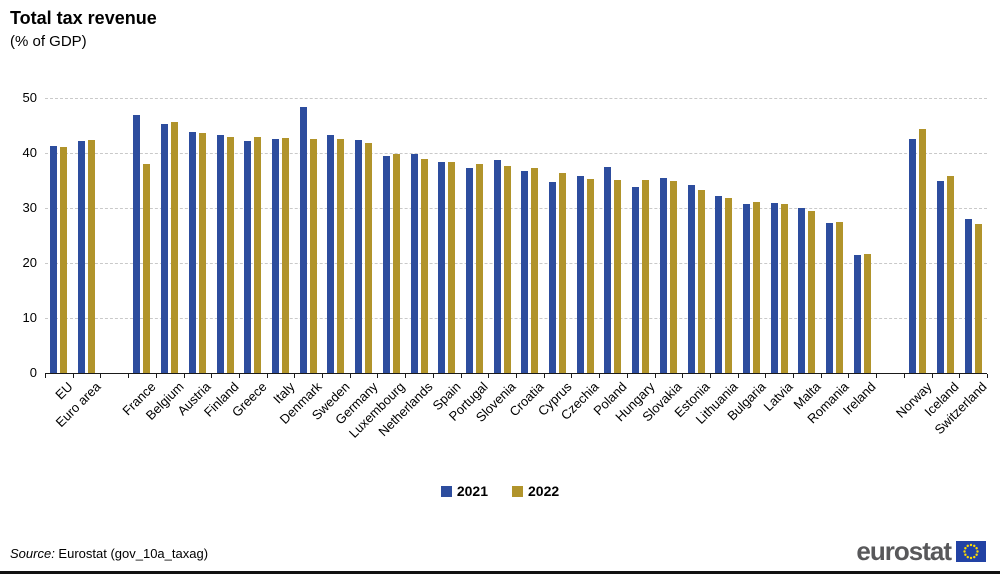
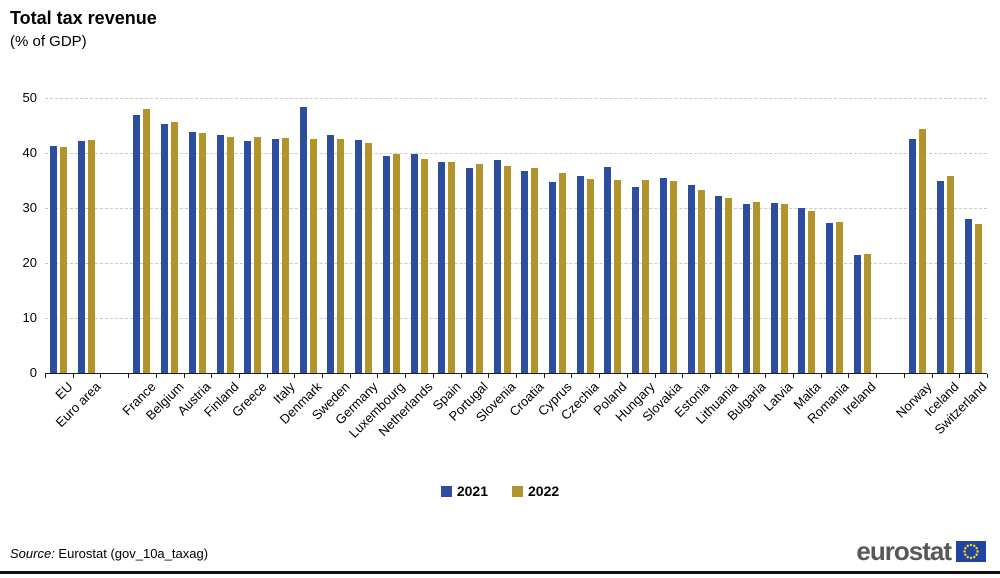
2022/France: 38 -> 48
